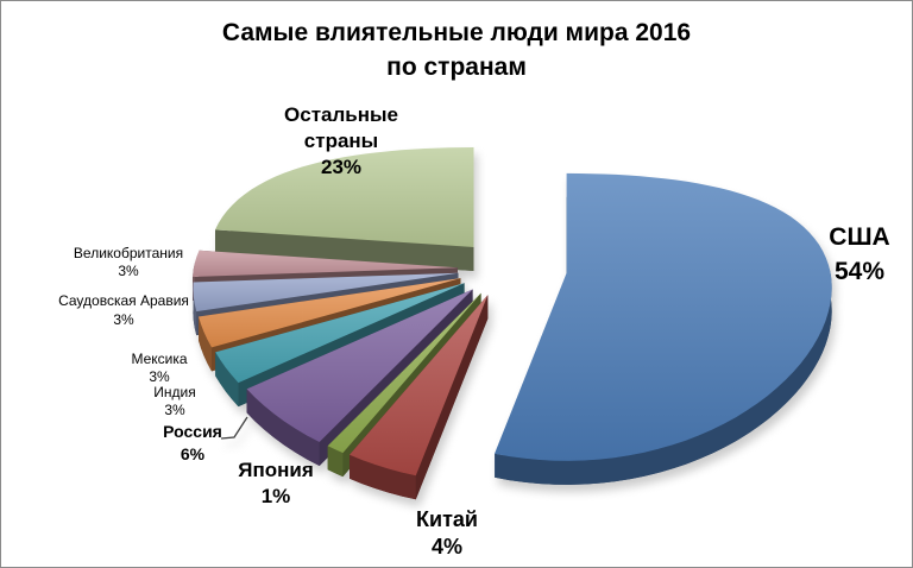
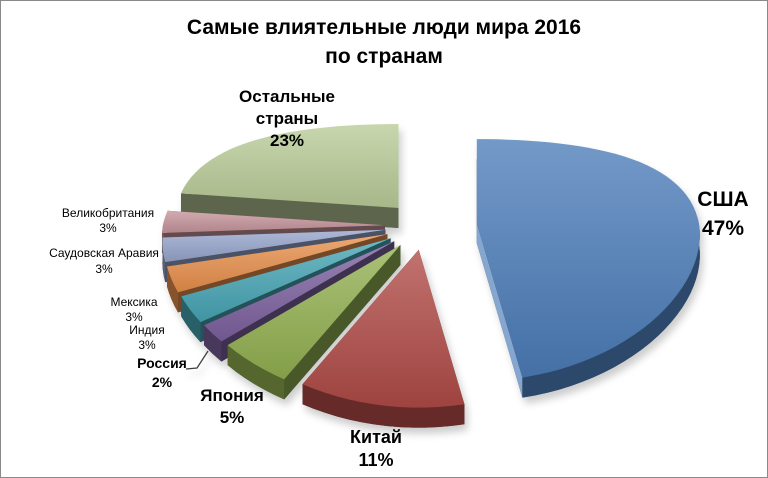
США: 54% -> 47%
Китай: 4% -> 11%
Япония: 1% -> 5%
Россия: 6% -> 2%
